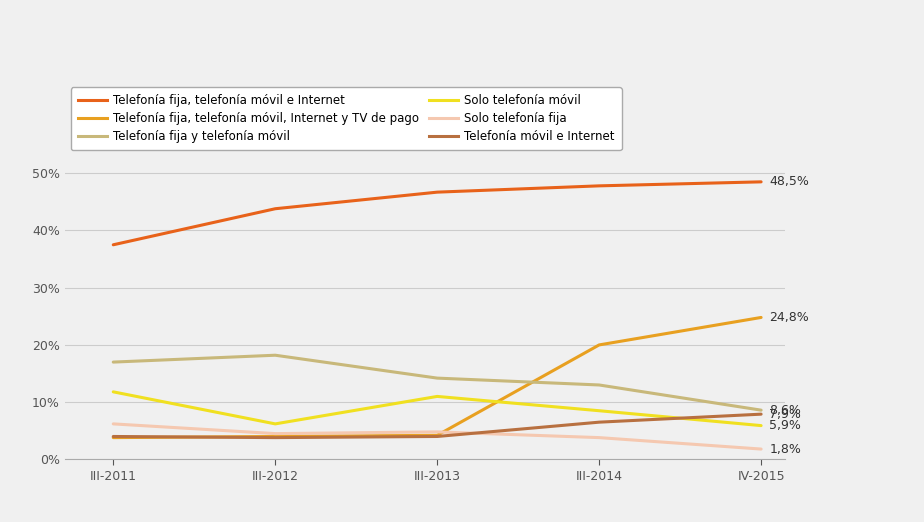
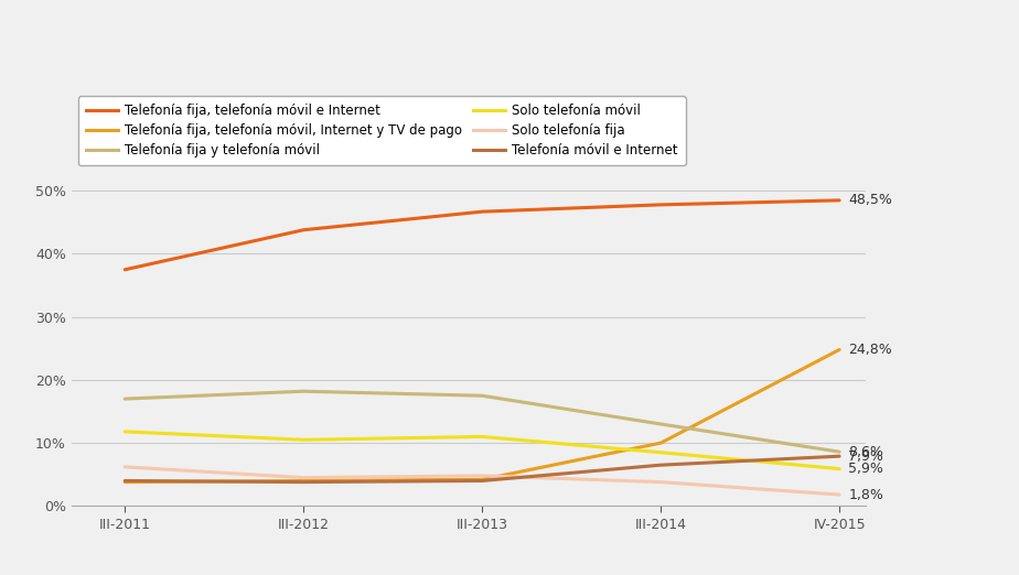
Solo telefonía móvil/III-2012: 6.2% -> 10.5%
Telefonía fija y telefonía móvil/III-2013: 14.2% -> 17.5%
Telefonía fija, telefonía móvil, Internet y TV de pago/III-2014: 20.0% -> 10.0%
